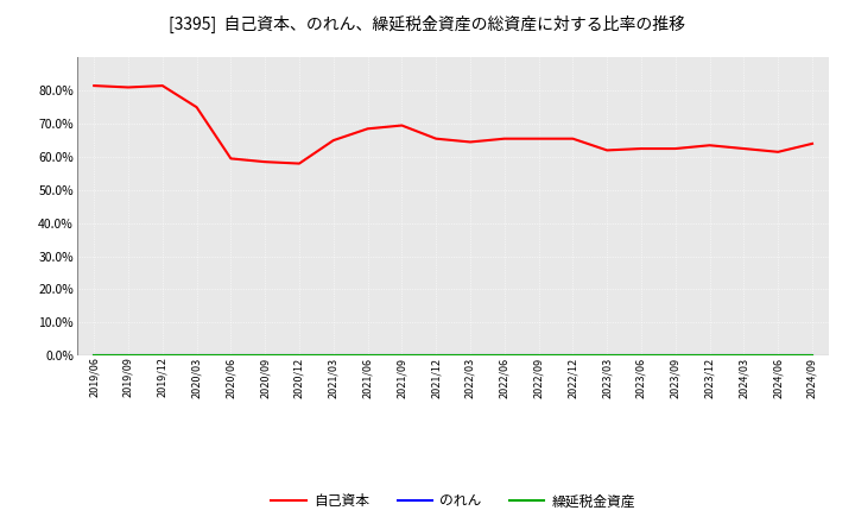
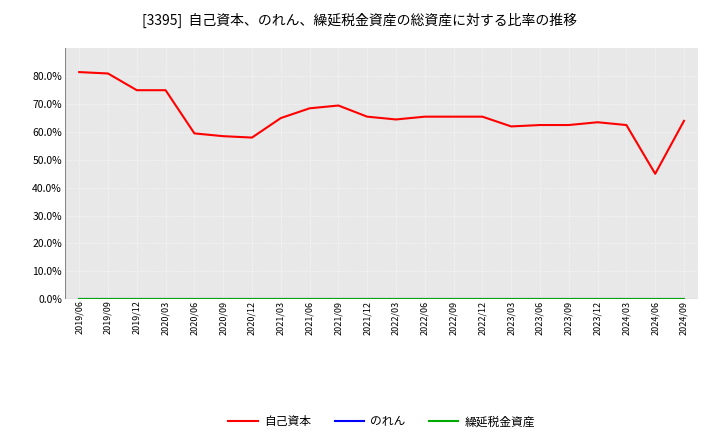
自己資本/2019/12: 81.5% -> 75.0%
自己資本/2024/06: 61.5% -> 45.0%
